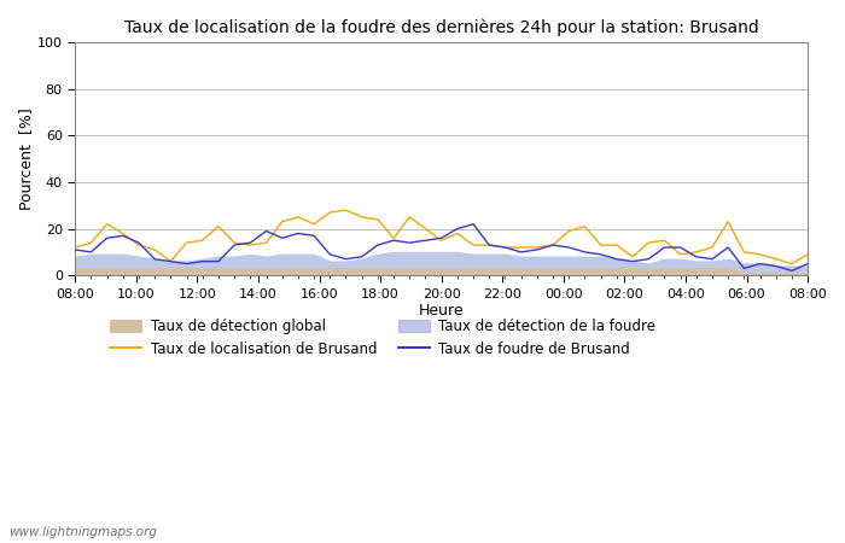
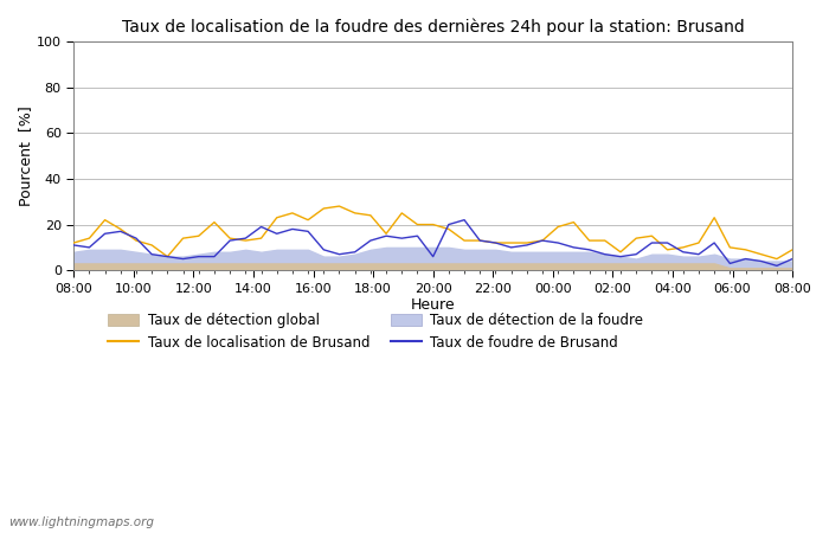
Taux de localisation de Brusand/20:00: 15 -> 20
Taux de foudre de Brusand/20:00: 16 -> 6
